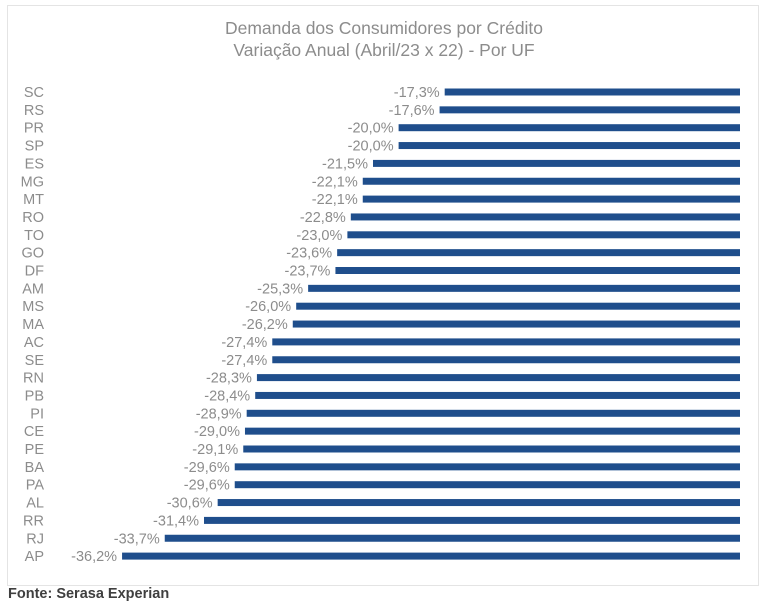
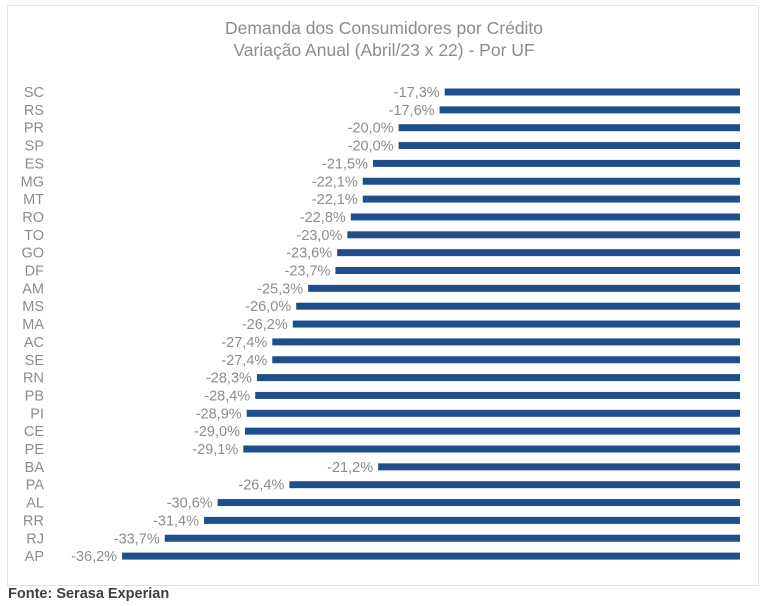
BA: -29,6% -> -21,2%
PA: -29,6% -> -26,4%
